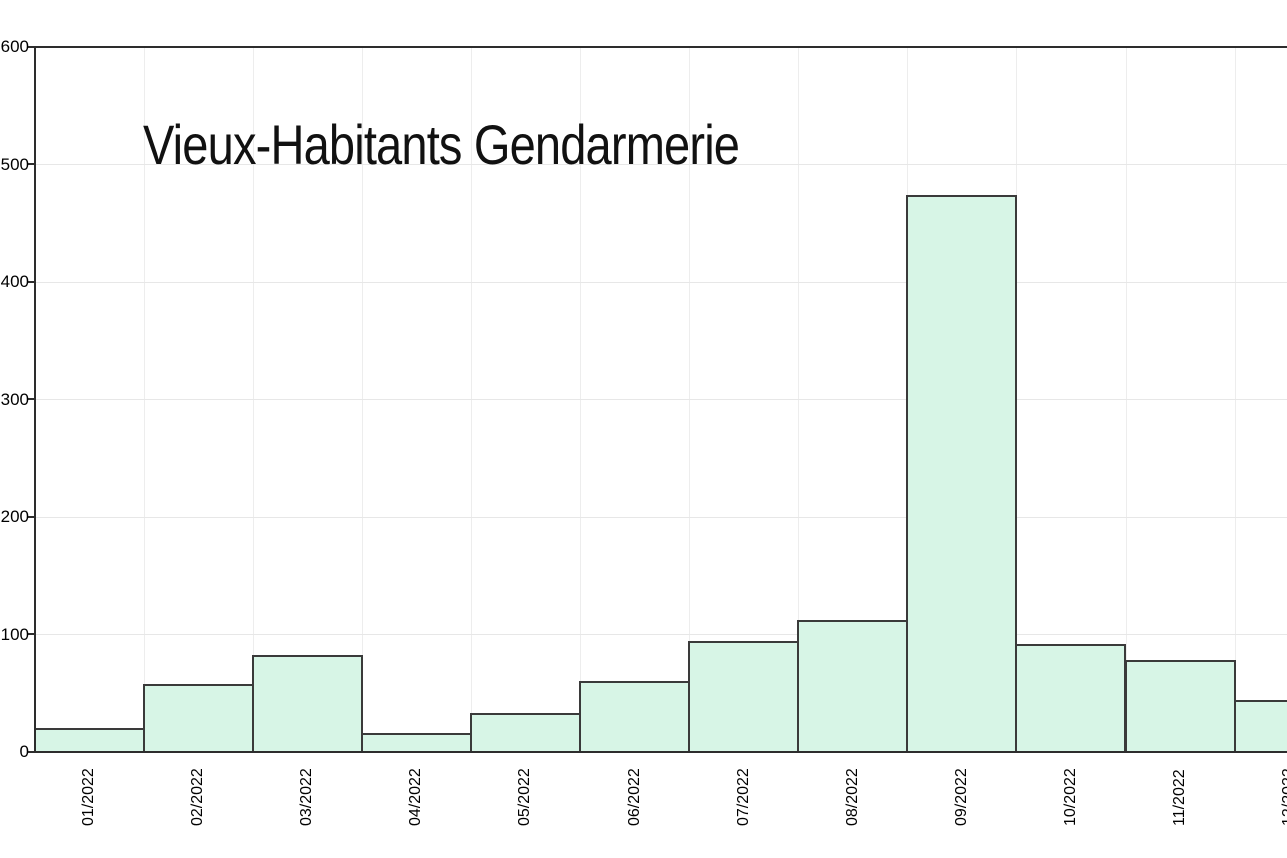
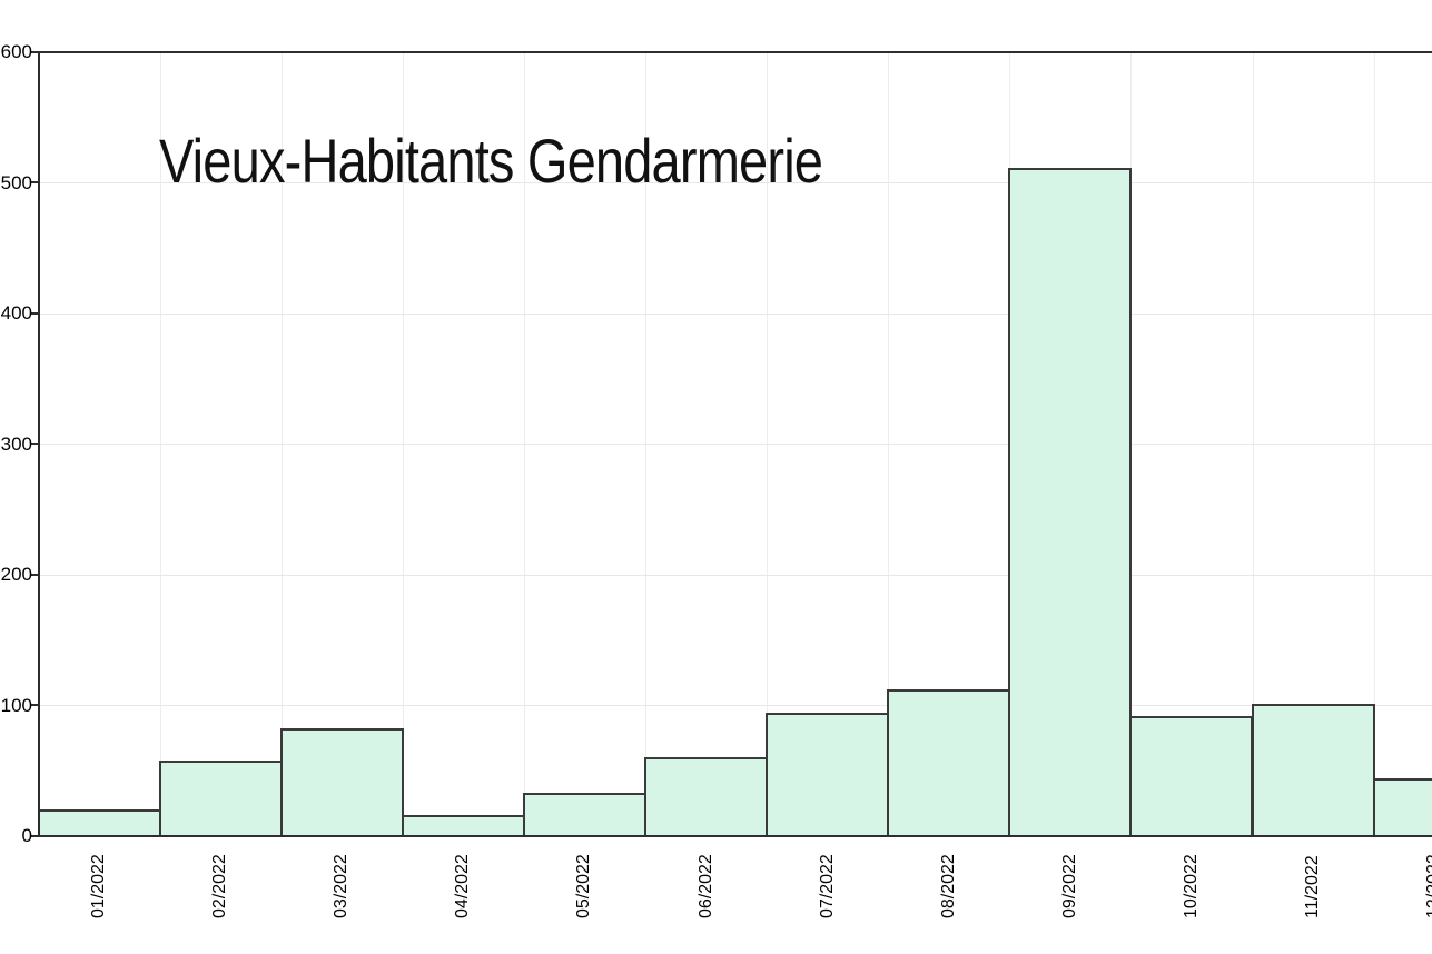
09/2022: 473 -> 510
11/2022: 77 -> 100
